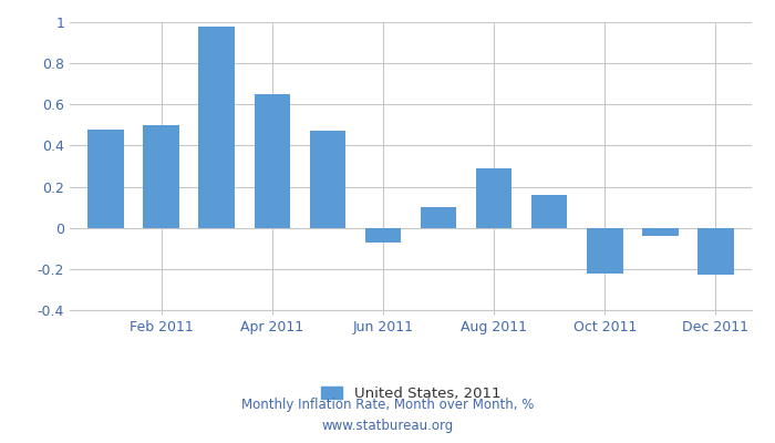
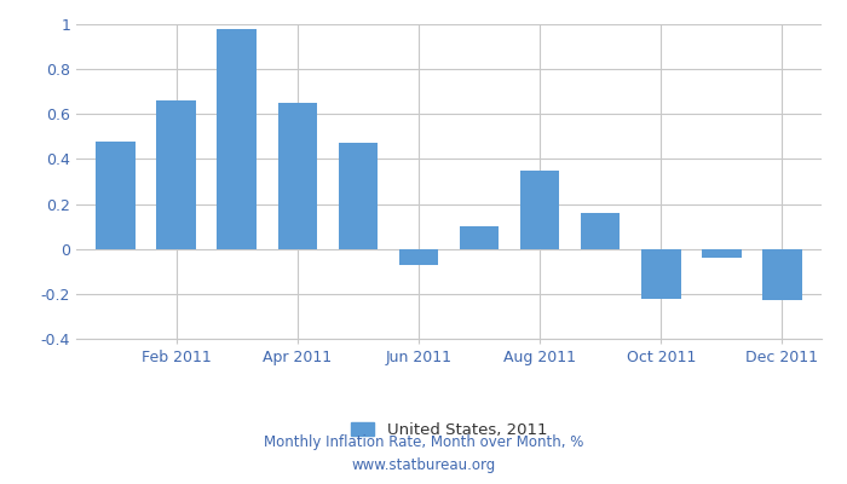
Feb 2011: 0.50 -> 0.66
Aug 2011: 0.29 -> 0.35
